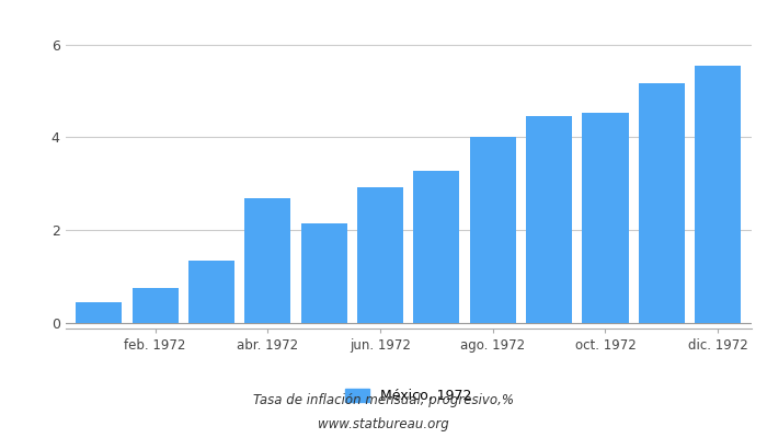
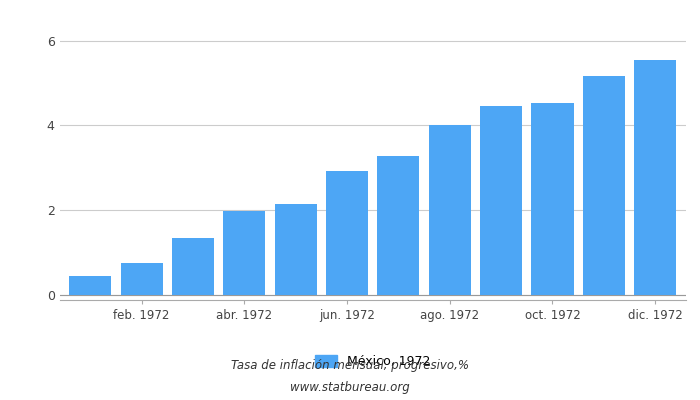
abr. 1972: 2.70 -> 1.97
